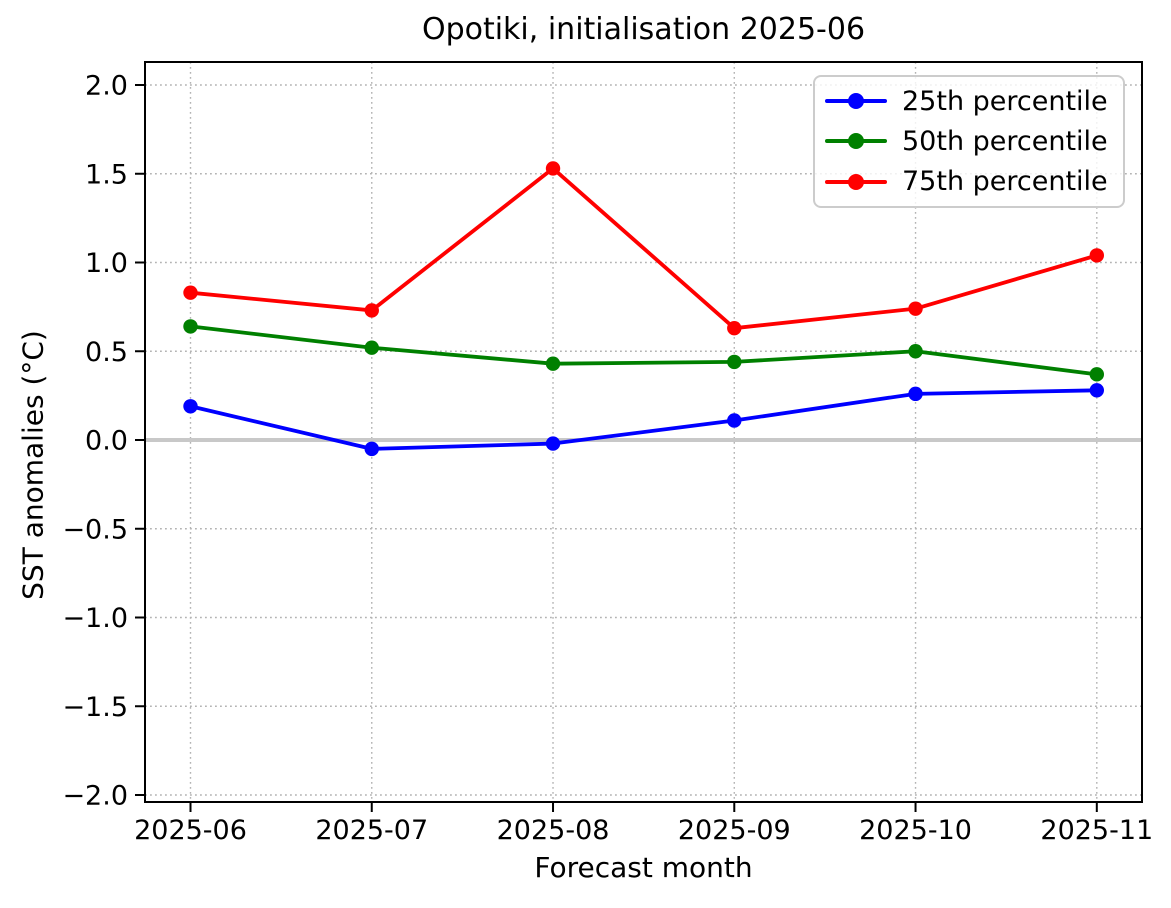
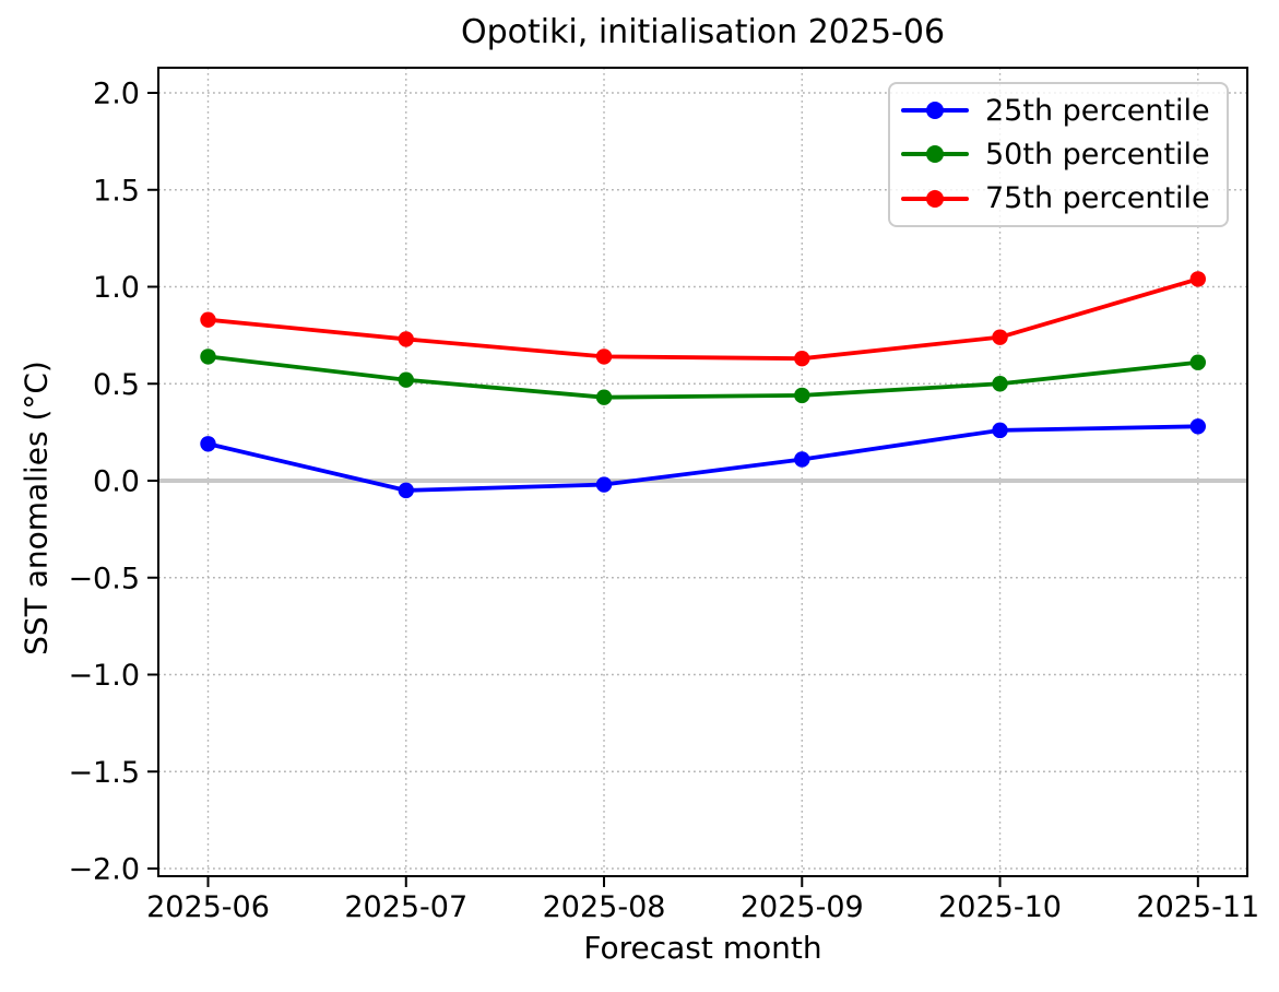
75th percentile/2025-08: 1.53 -> 0.64
50th percentile/2025-11: 0.37 -> 0.61
